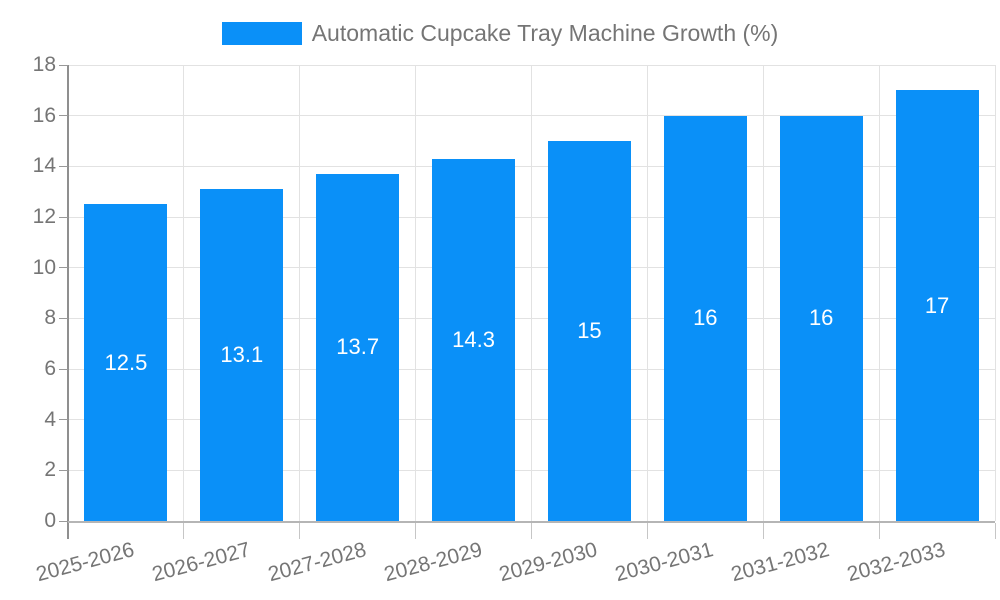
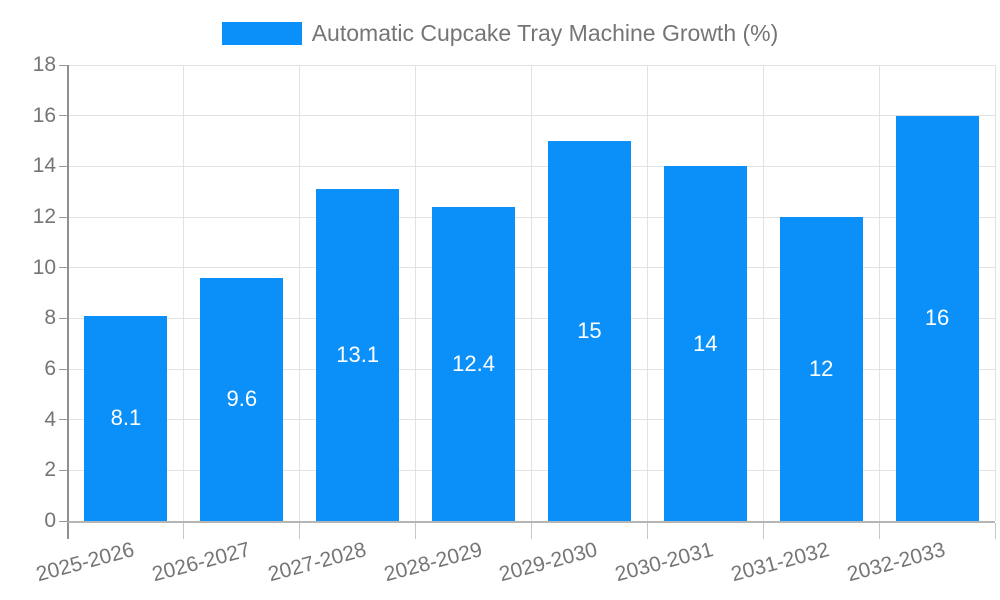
2025-2026: 12.5 -> 8.1
2026-2027: 13.1 -> 9.6
2027-2028: 13.7 -> 13.1
2028-2029: 14.3 -> 12.4
2030-2031: 16 -> 14
2031-2032: 16 -> 12
2032-2033: 17 -> 16
